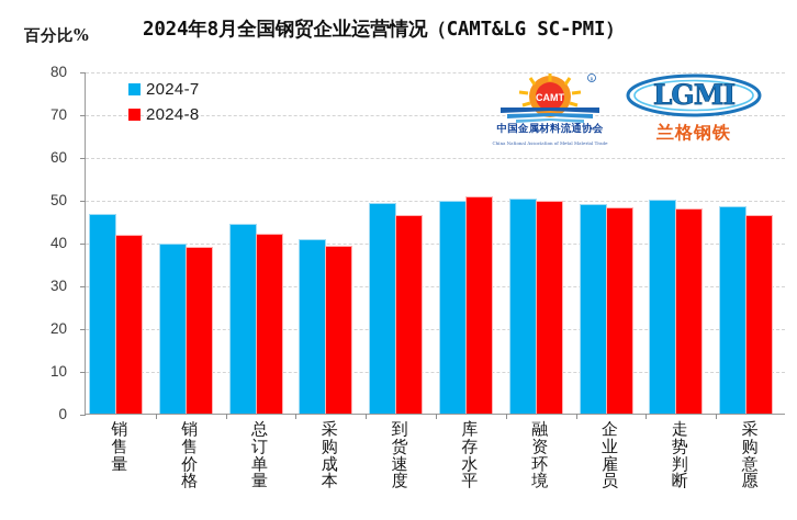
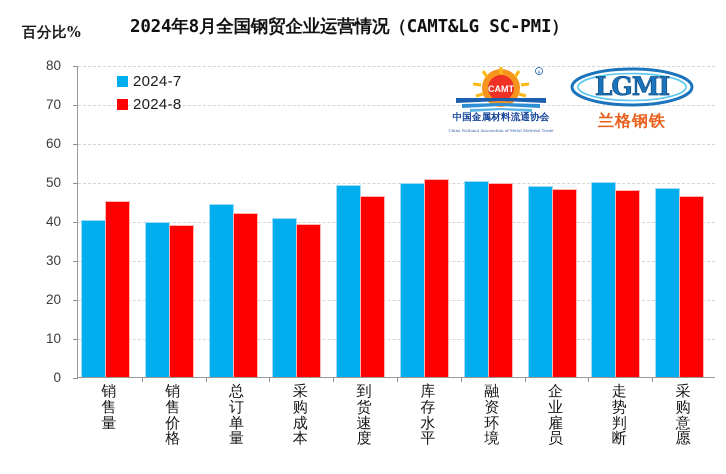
2024-7/销售量: 46 -> 40
2024-8/销售量: 42 -> 45
